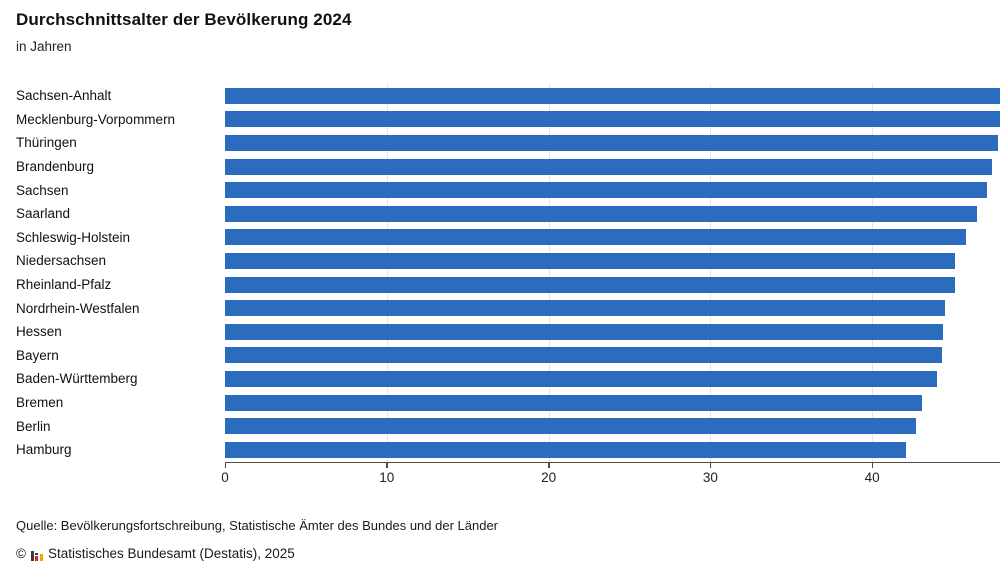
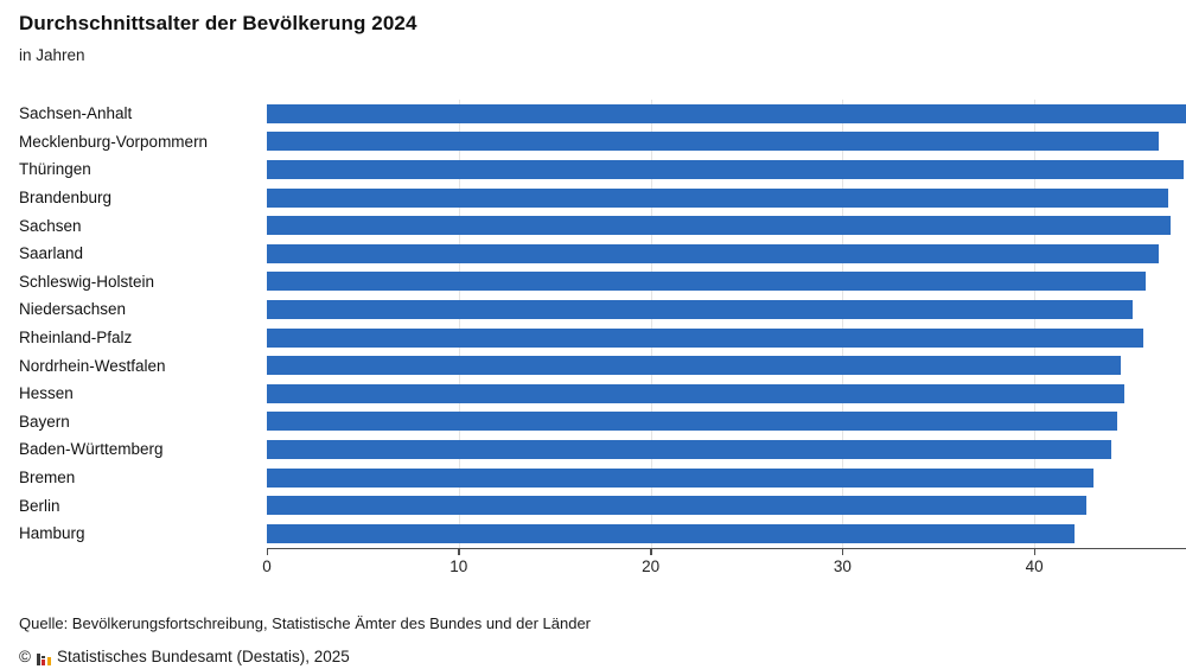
Mecklenburg-Vorpommern: 48.0 -> 46.5
Brandenburg: 47.4 -> 47.0
Rheinland-Pfalz: 45.1 -> 45.7
Hessen: 44.4 -> 44.7
